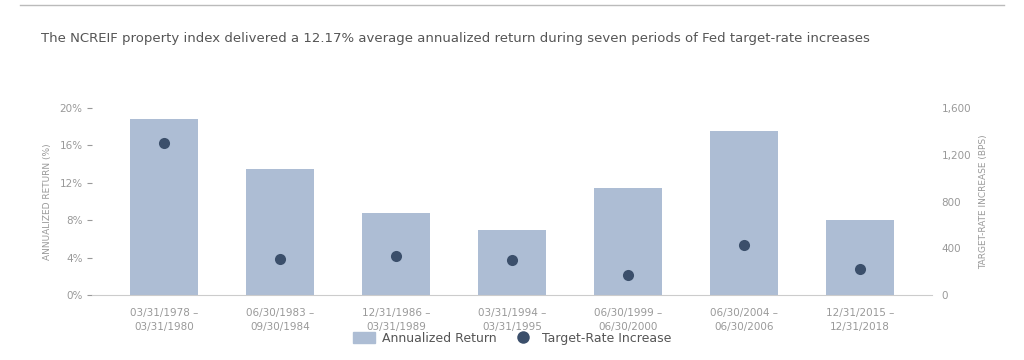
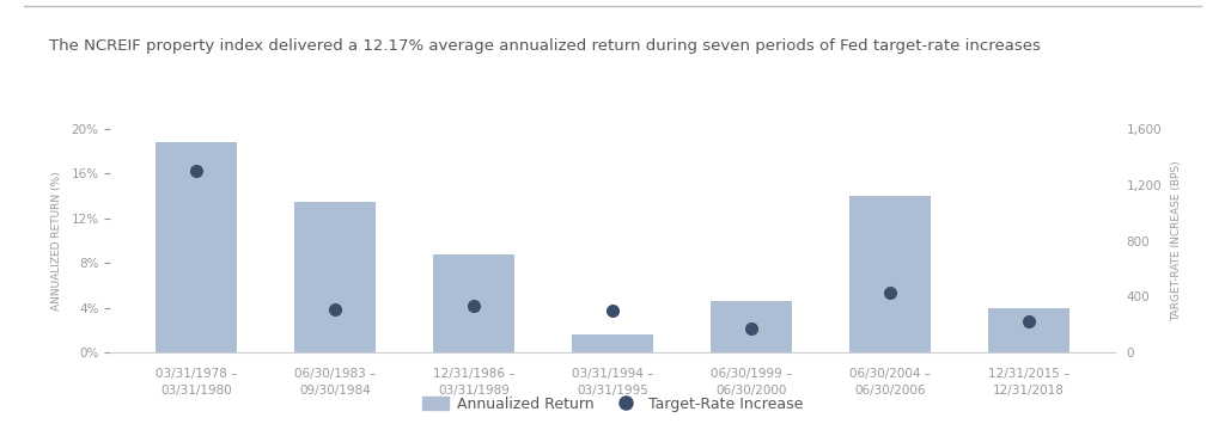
03/31/1994 – 03/31/1995: 7.0% -> 1.6%
06/30/1999 – 06/30/2000: 11.5% -> 4.6%
06/30/2004 – 06/30/2006: 17.5% -> 14.0%
12/31/2015 – 12/31/2018: 8.0% -> 4.0%
